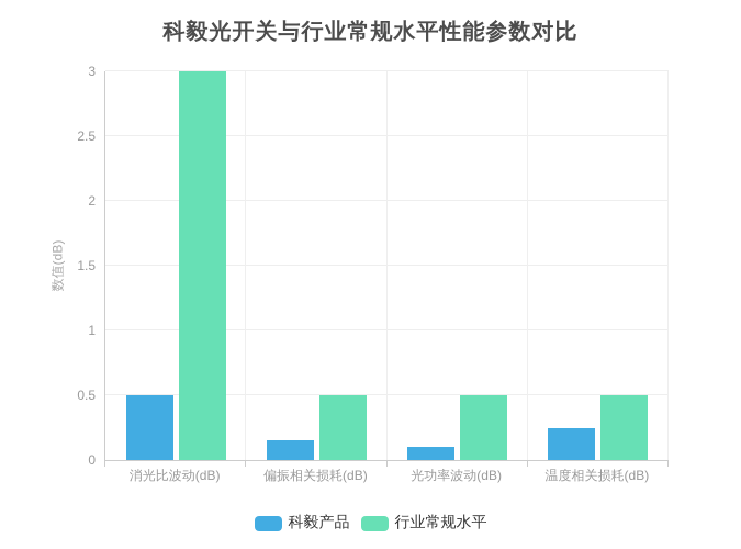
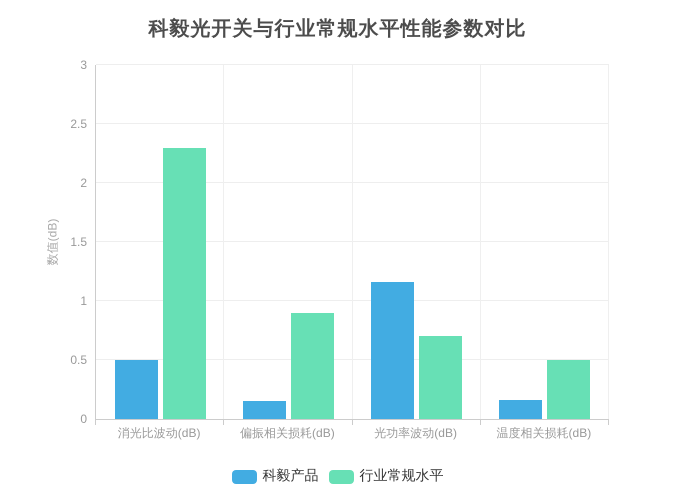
行业常规水平/消光比波动(dB): 3.0 -> 2.3
行业常规水平/偏振相关损耗(dB): 0.5 -> 0.9
科毅产品/光功率波动(dB): 0.10 -> 1.16
行业常规水平/光功率波动(dB): 0.5 -> 0.7
科毅产品/温度相关损耗(dB): 0.25 -> 0.16
